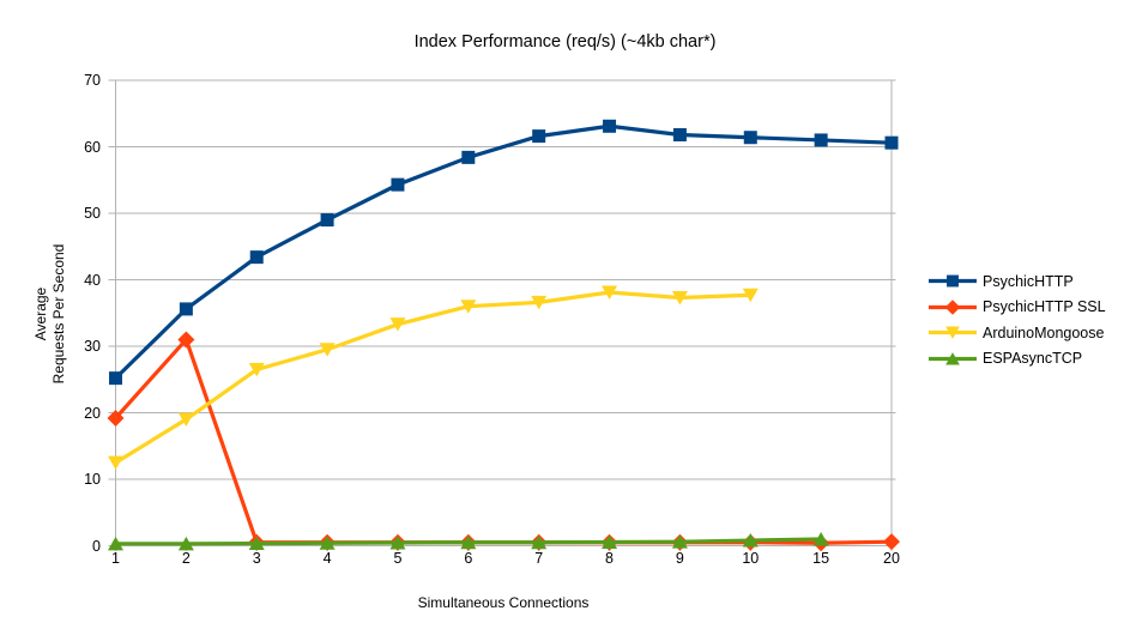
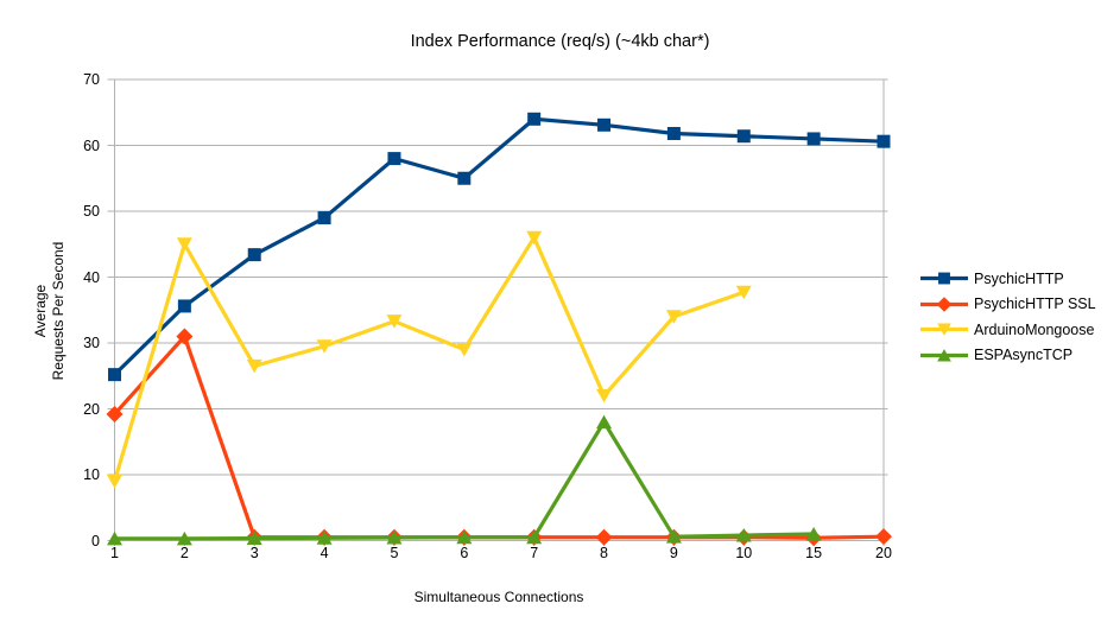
ArduinoMongoose/1: 12 -> 9
ArduinoMongoose/2: 19 -> 45
PsychicHTTP/5: 54 -> 58
PsychicHTTP/6: 58 -> 55
ArduinoMongoose/6: 36 -> 29
PsychicHTTP/7: 62 -> 64
ArduinoMongoose/7: 37 -> 46
ArduinoMongoose/8: 38 -> 22
ESPAsyncTCP/8: 1 -> 18
ArduinoMongoose/9: 37 -> 34
